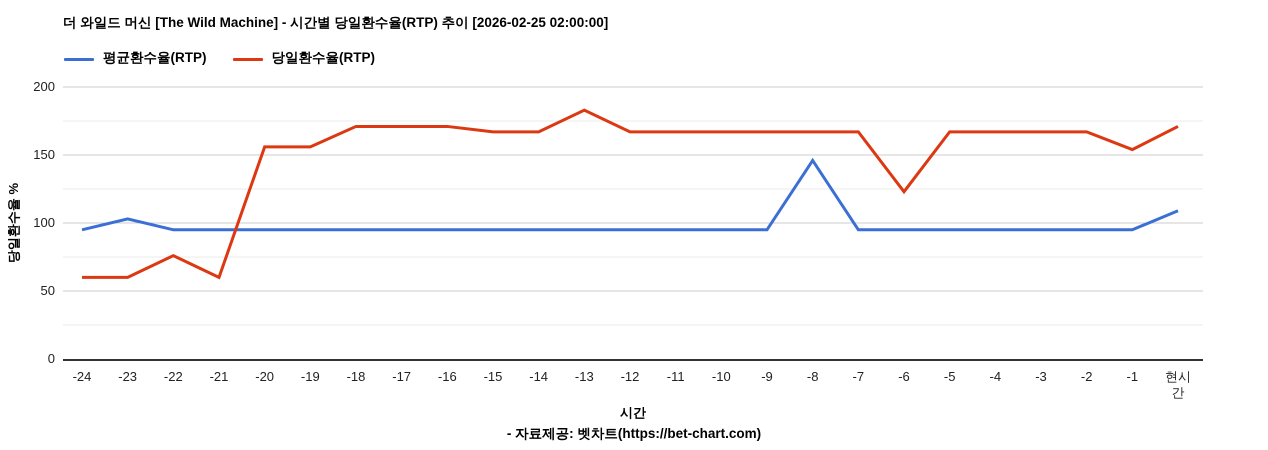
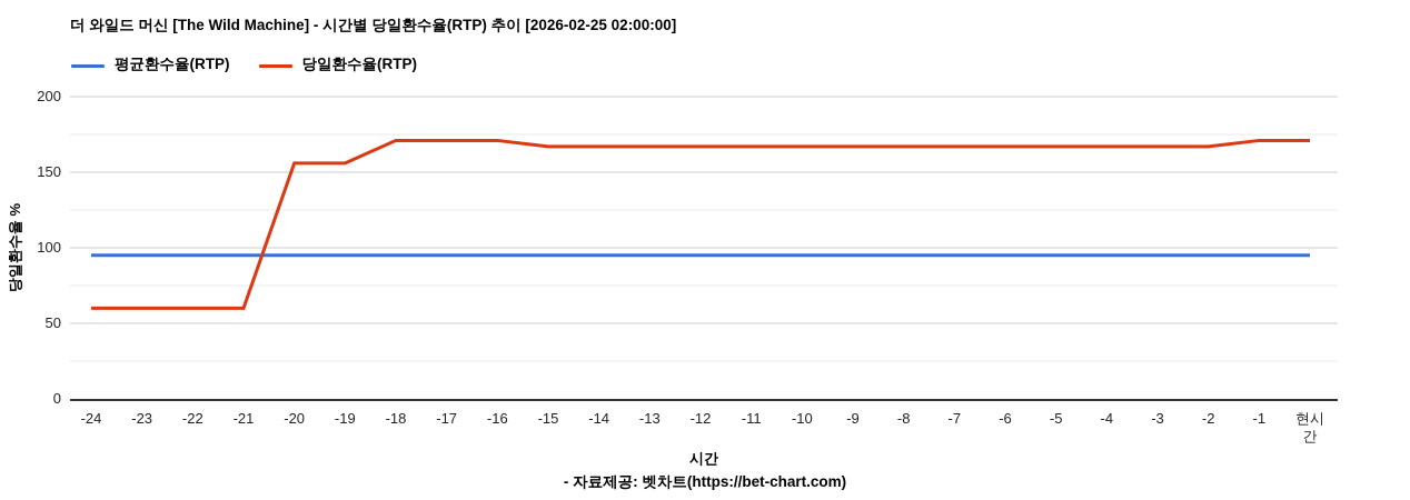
평균환수율(RTP)/-23: 103 -> 95
당일환수율(RTP)/-22: 76 -> 60
당일환수율(RTP)/-13: 183 -> 167
평균환수율(RTP)/-8: 146 -> 95
당일환수율(RTP)/-6: 123 -> 167
당일환수율(RTP)/-1: 154 -> 171
평균환수율(RTP)/현시간: 109 -> 95
